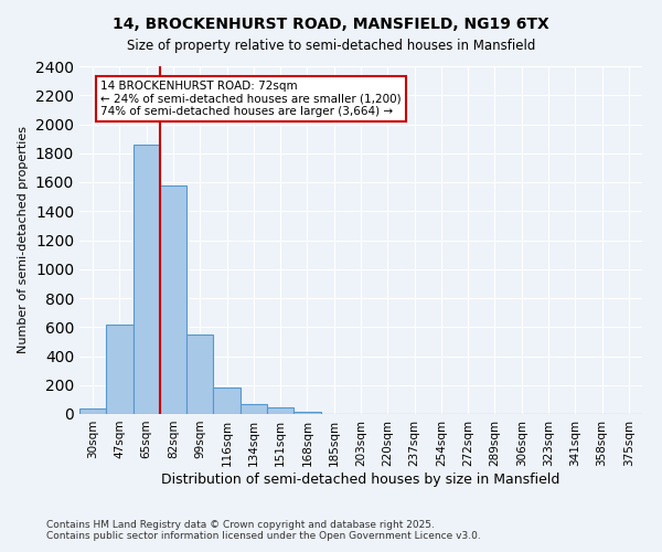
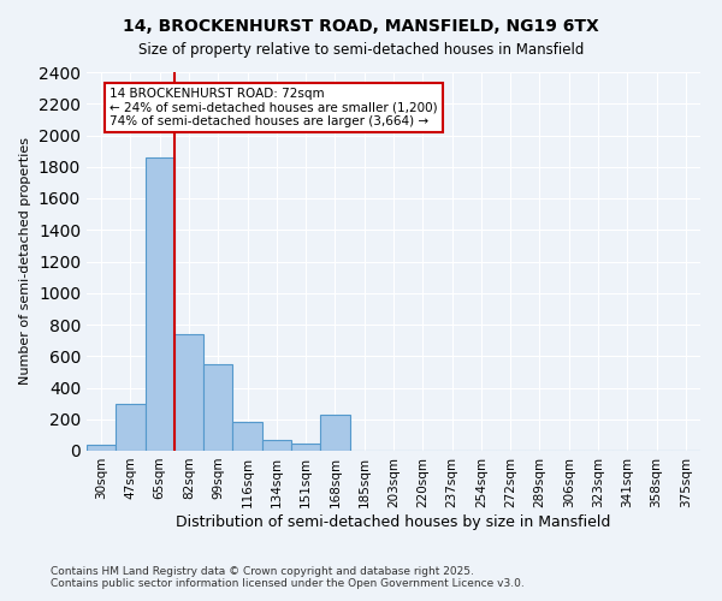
47sqm: 620 -> 300
82sqm: 1580 -> 740
168sqm: 20 -> 230
